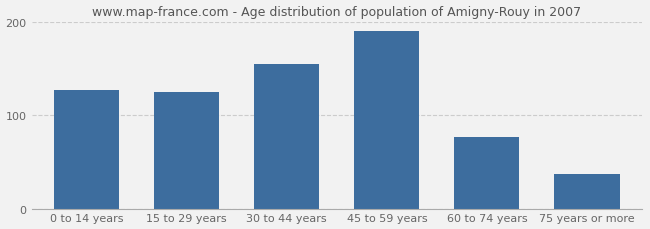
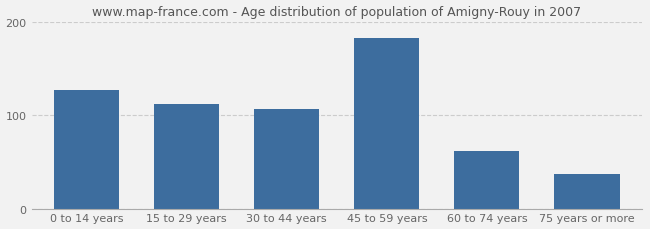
15 to 29 years: 125 -> 112
30 to 44 years: 155 -> 106
45 to 59 years: 190 -> 182
60 to 74 years: 77 -> 62
